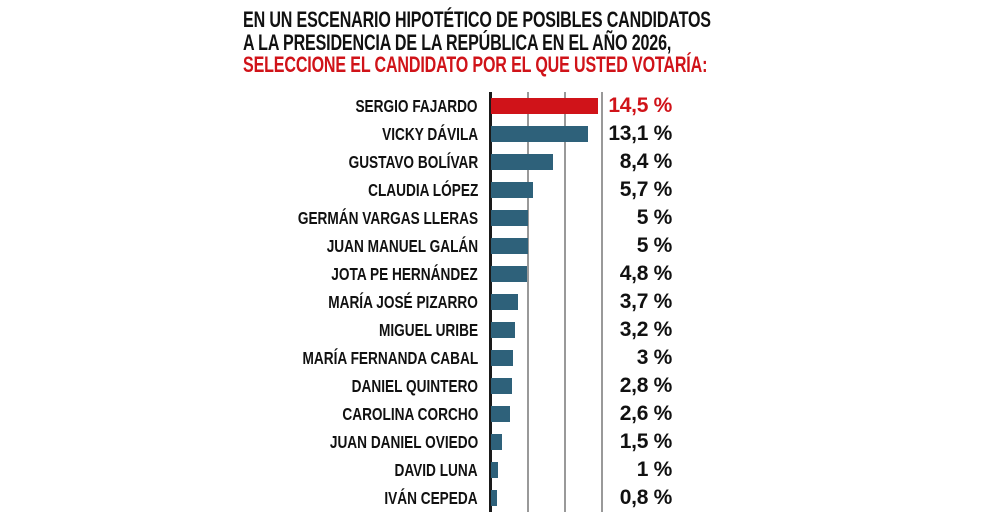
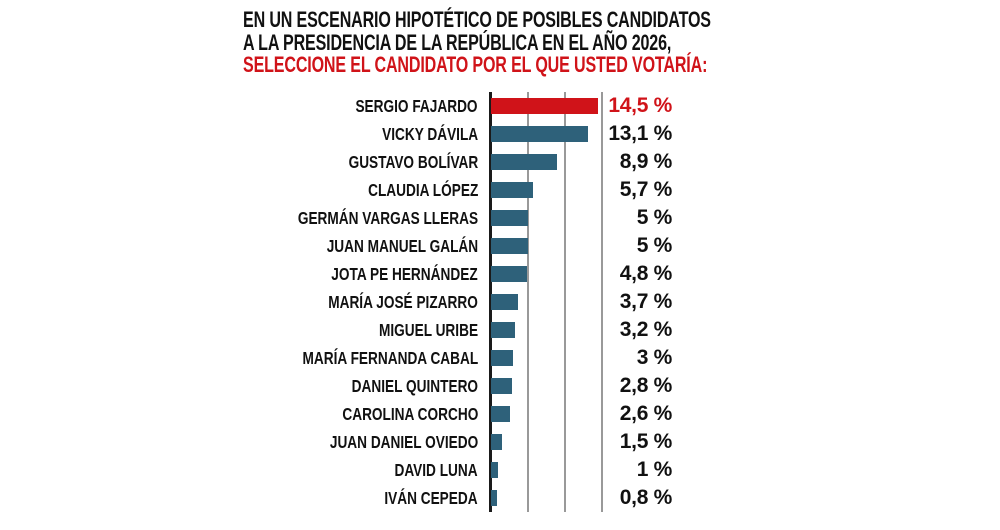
GUSTAVO BOLÍVAR: 8,4 -> 8,9
